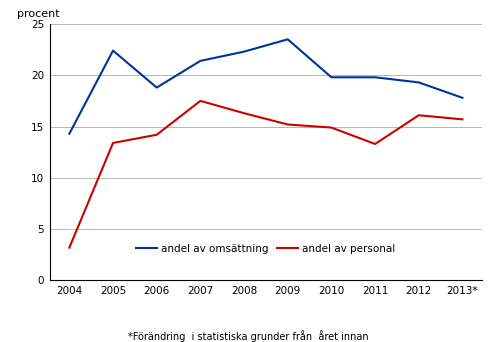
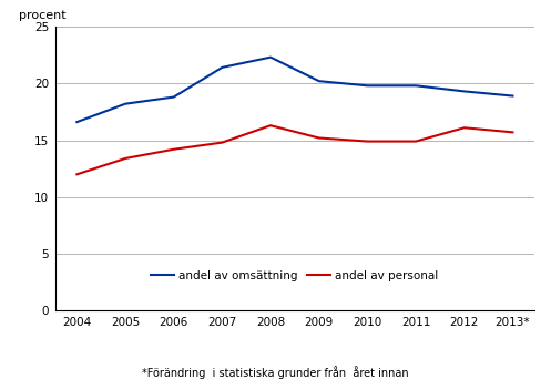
andel av omsättning/2004: 14.3 -> 16.6
andel av personal/2004: 3.2 -> 12.0
andel av omsättning/2005: 22.4 -> 18.2
andel av personal/2007: 17.5 -> 14.8
andel av omsättning/2009: 23.5 -> 20.2
andel av personal/2011: 13.3 -> 14.9
andel av omsättning/2013*: 17.8 -> 18.9
